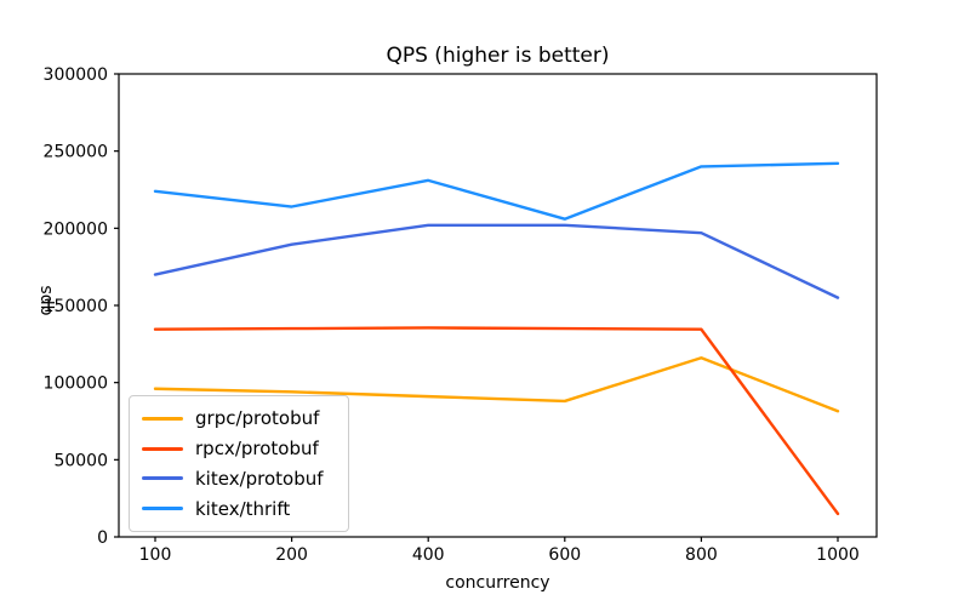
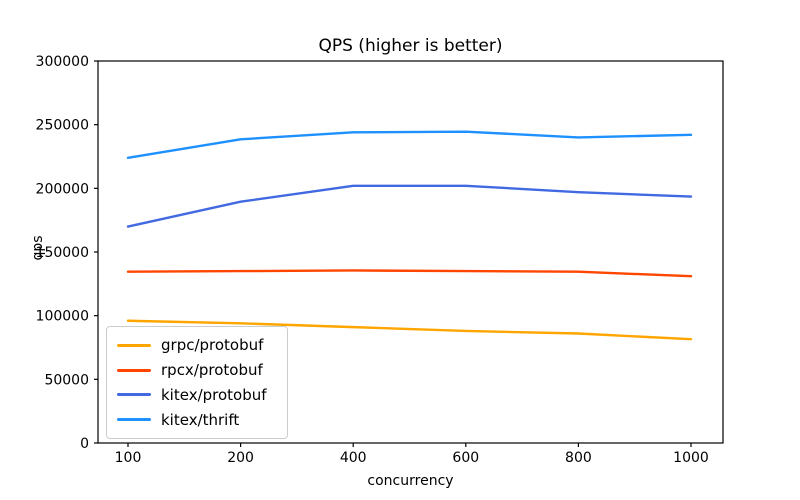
kitex/thrift/200: 214000 -> 238000
kitex/thrift/400: 231000 -> 244000
kitex/thrift/600: 206000 -> 244000
grpc/protobuf/800: 116000 -> 86000
rpcx/protobuf/1000: 15000 -> 131000
kitex/protobuf/1000: 155000 -> 194000
